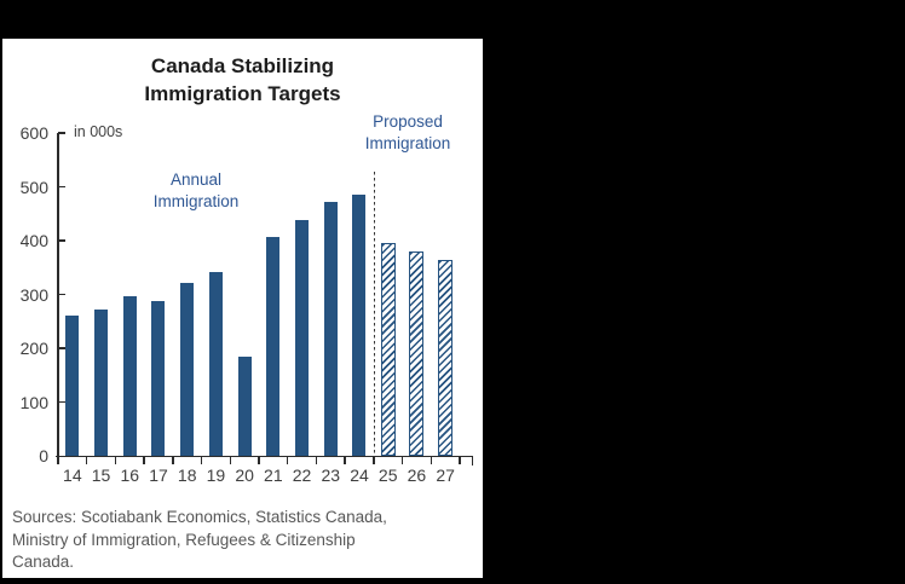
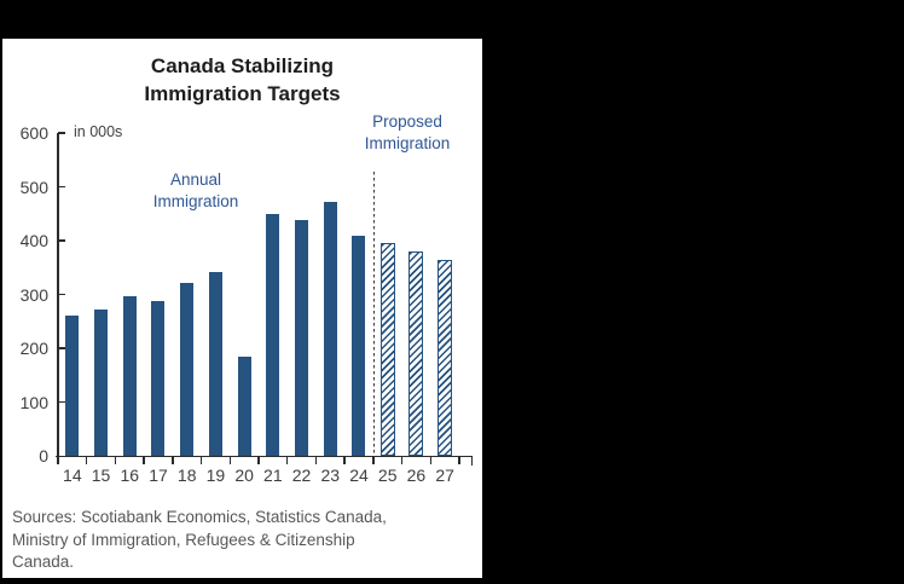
Annual Immigration/21: 410 -> 450
Annual Immigration/24: 480 -> 410
